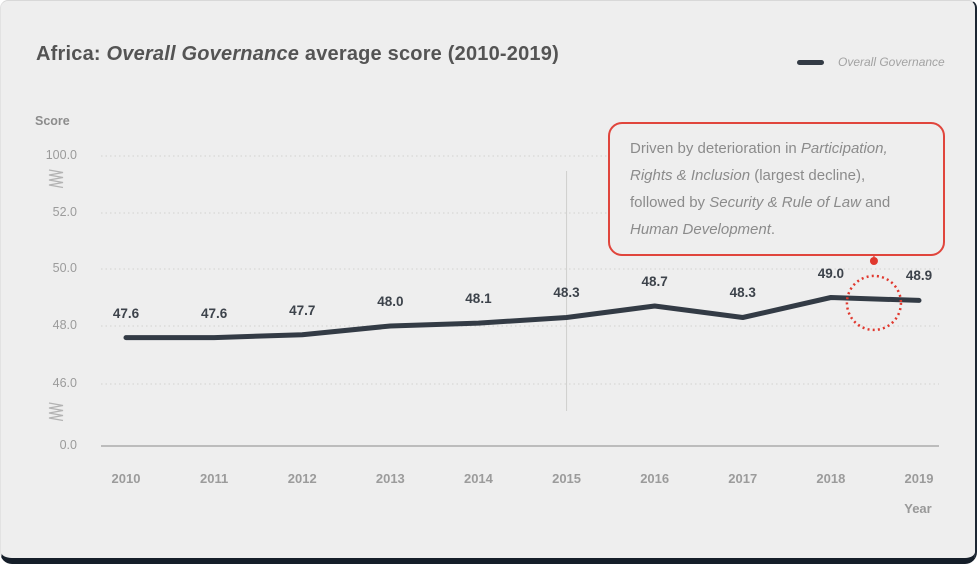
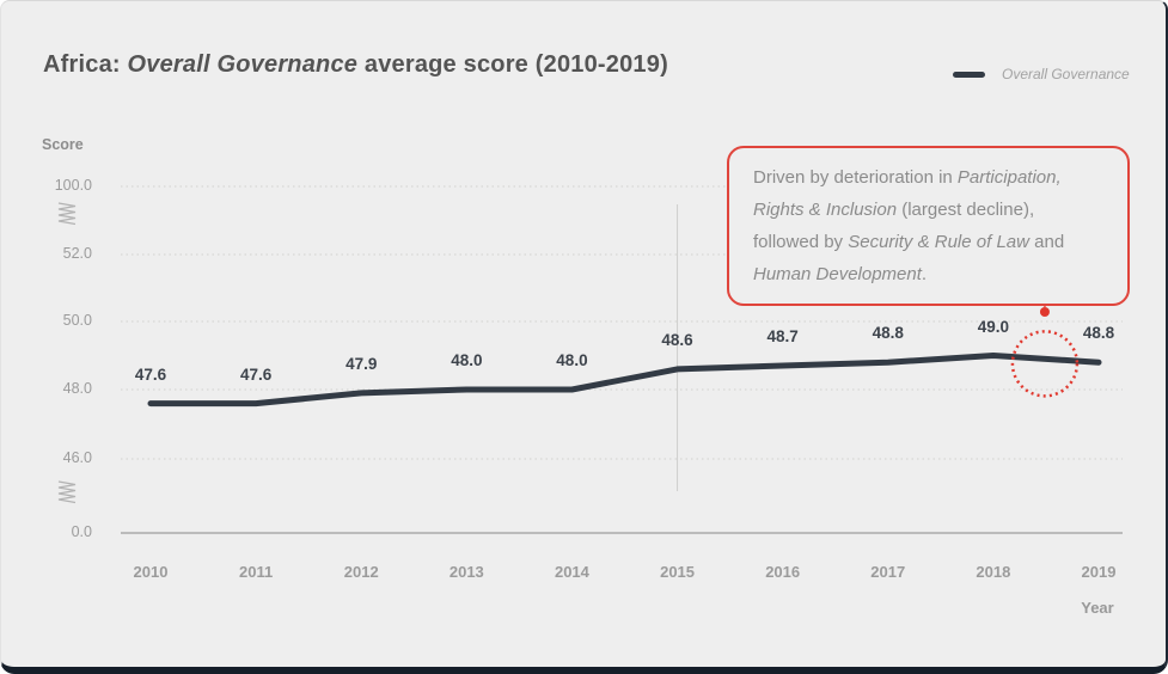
2012: 47.7 -> 47.9
2014: 48.1 -> 48.0
2015: 48.3 -> 48.6
2017: 48.3 -> 48.8
2019: 48.9 -> 48.8
